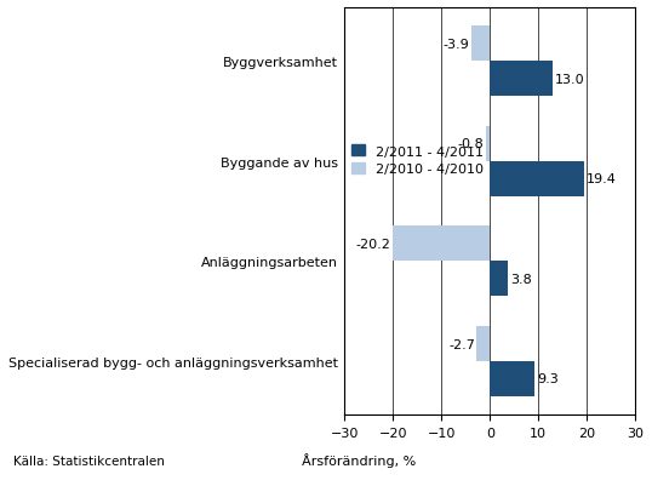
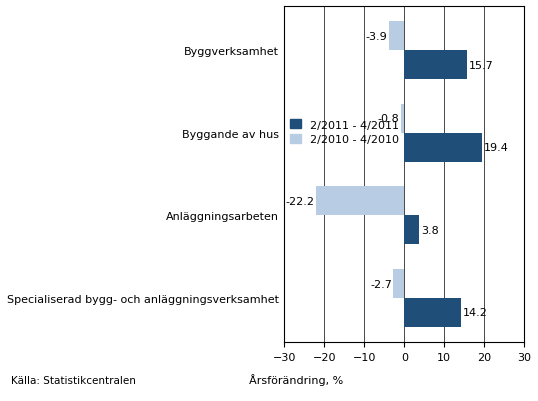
2/2011 - 4/2011/Byggverksamhet: 13.0 -> 15.7
2/2010 - 4/2010/Anläggningsarbeten: -20.2 -> -22.2
2/2011 - 4/2011/Specialiserad bygg- och anläggningsverksamhet: 9.3 -> 14.2
